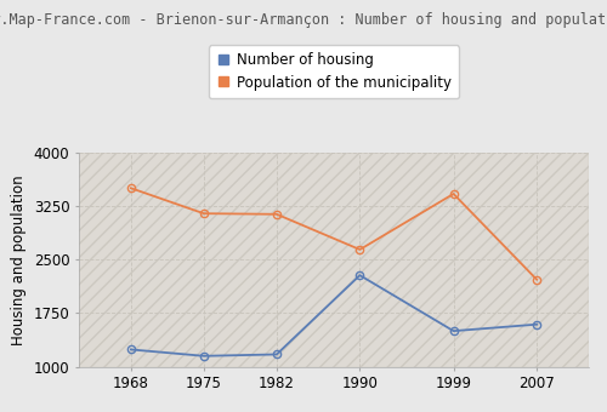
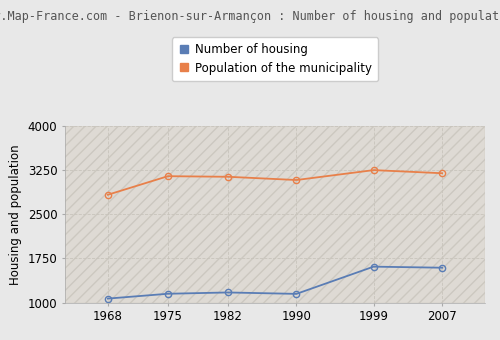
Number of housing/1968: 1240 -> 1070
Population of the municipality/1968: 3500 -> 2830
Number of housing/1990: 2280 -> 1150
Population of the municipality/1990: 2640 -> 3080
Number of housing/1999: 1500 -> 1610
Population of the municipality/1999: 3420 -> 3250
Population of the municipality/2007: 2220 -> 3200
